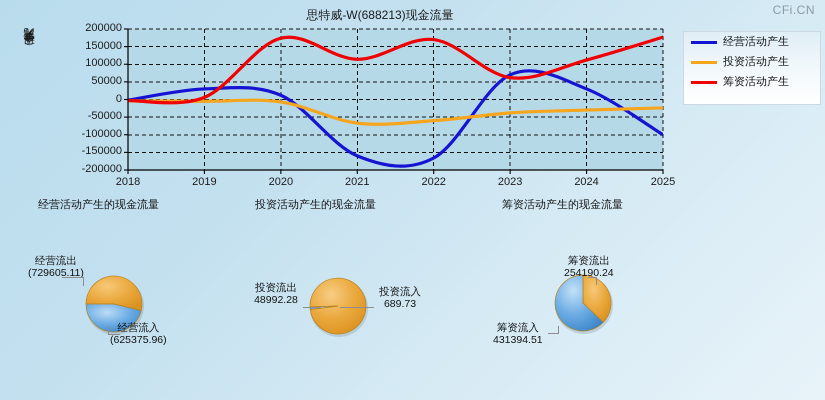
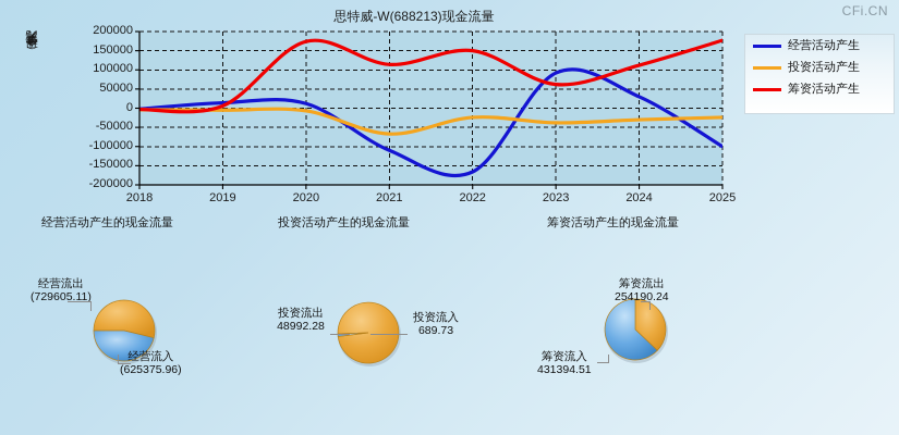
经营活动产生/2019: 30000 -> 10000
经营活动产生/2021: -160000 -> -110000
投资活动产生/2022: -60000 -> -20000
筹资活动产生/2022: 170000 -> 150000
经营活动产生/2023: 70000 -> 90000
